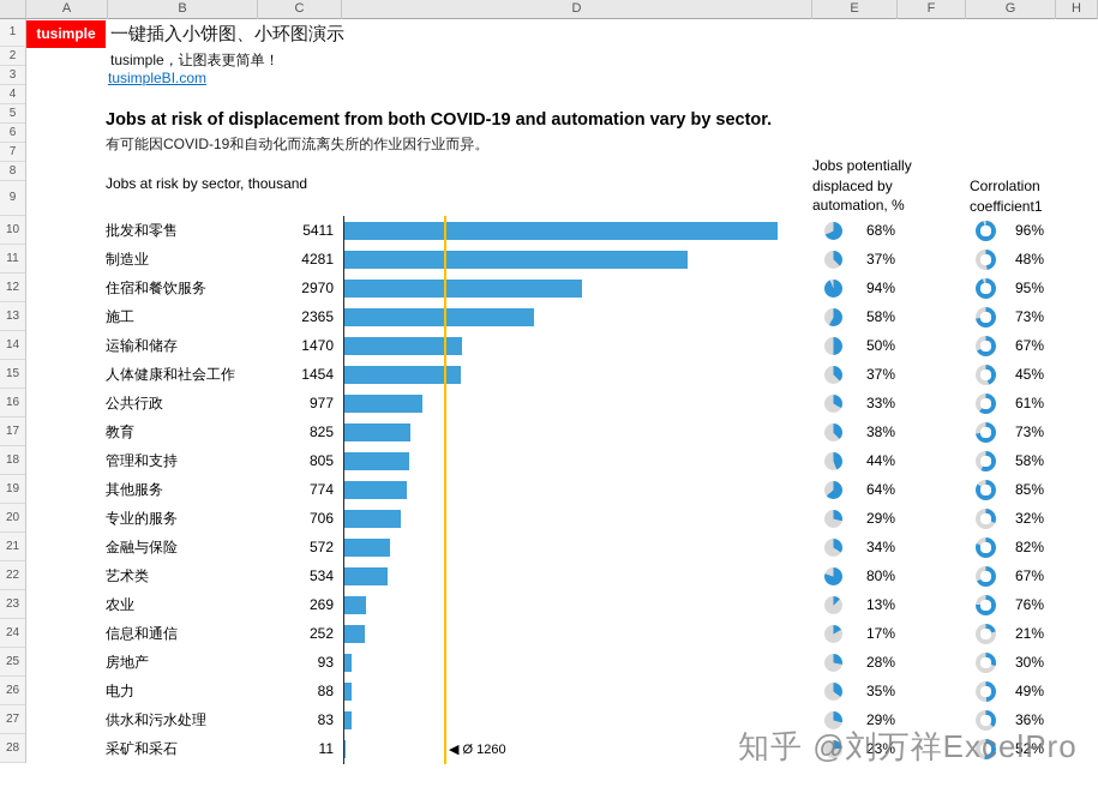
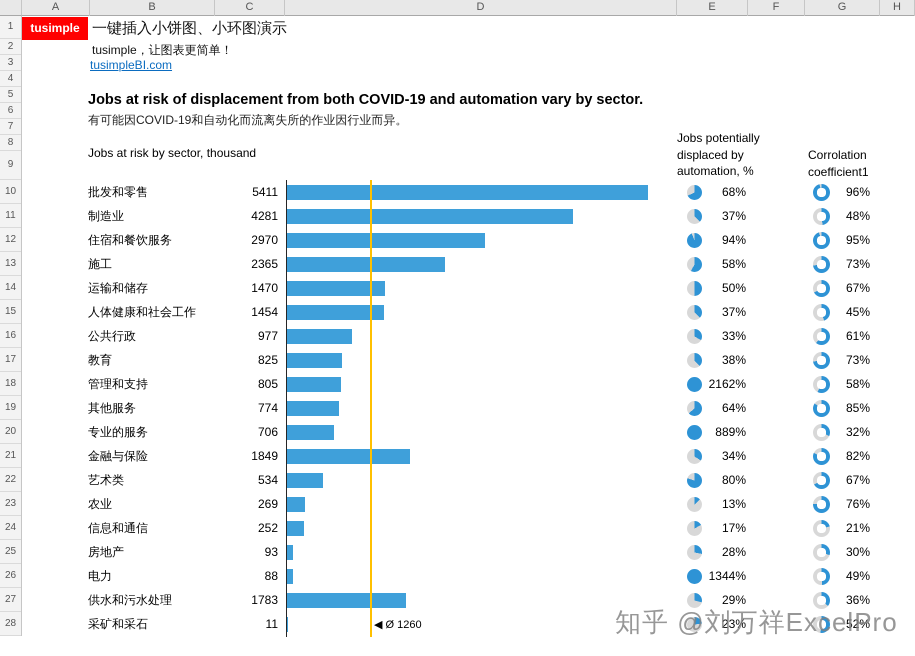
Jobs potentially displaced by automation, %/管理和支持: 44% -> 2162%
Jobs potentially displaced by automation, %/专业的服务: 29% -> 889%
Jobs at risk by sector, thousand/金融与保险: 572 -> 1849
Jobs potentially displaced by automation, %/电力: 35% -> 1344%
Jobs at risk by sector, thousand/供水和污水处理: 83 -> 1783
